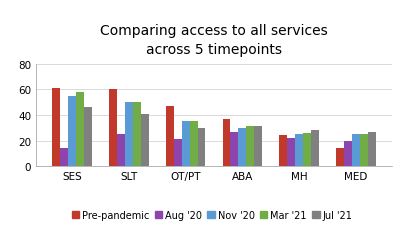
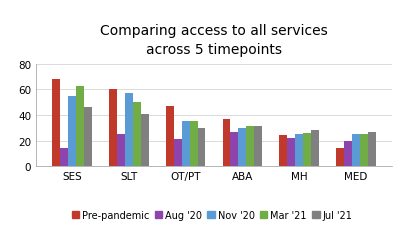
Pre-pandemic/SES: 61 -> 68
Mar '21/SES: 58 -> 63
Nov '20/SLT: 50 -> 57
